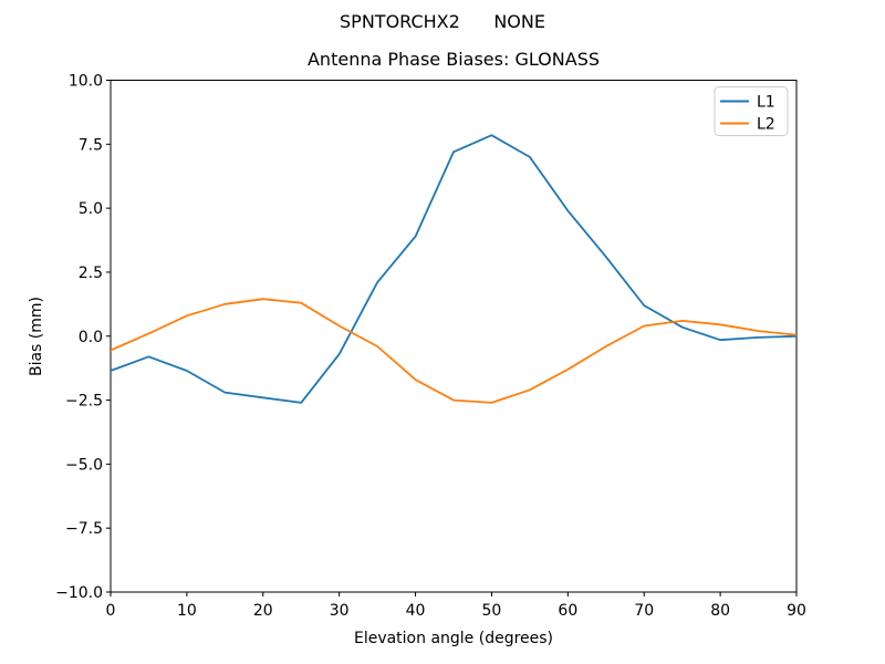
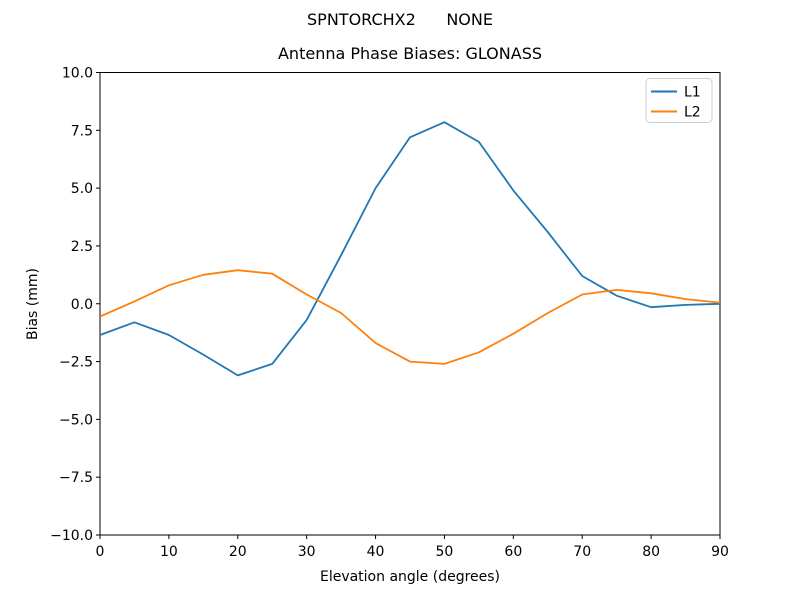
L1/20: -2.4 -> -3.1
L1/40: 3.9 -> 5.0
